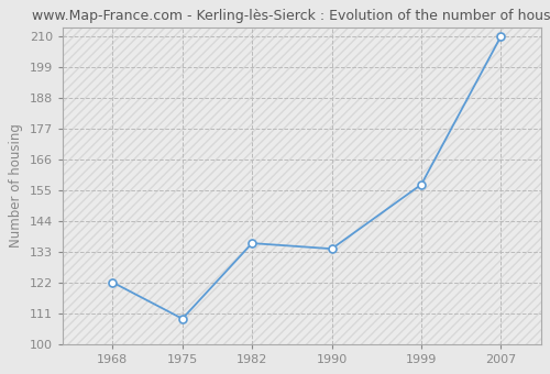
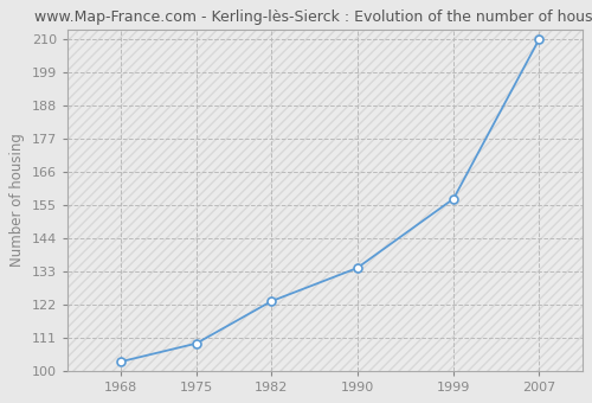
1968: 122 -> 103
1982: 136 -> 123
